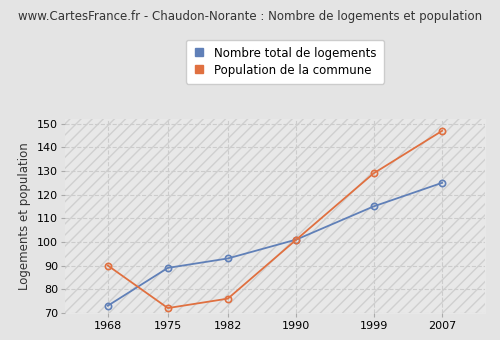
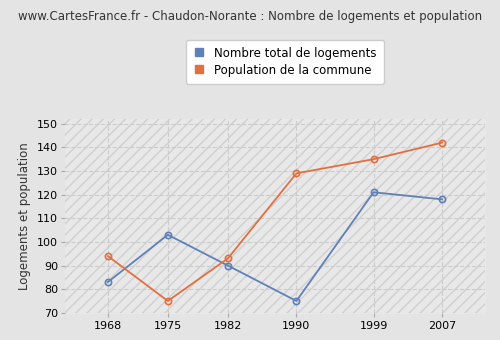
Nombre total de logements/1968: 73 -> 83
Population de la commune/1968: 90 -> 94
Nombre total de logements/1975: 89 -> 103
Population de la commune/1975: 72 -> 75
Nombre total de logements/1982: 93 -> 90
Population de la commune/1982: 76 -> 93
Nombre total de logements/1990: 101 -> 75
Population de la commune/1990: 101 -> 129
Nombre total de logements/1999: 115 -> 121
Population de la commune/1999: 129 -> 135
Nombre total de logements/2007: 125 -> 118
Population de la commune/2007: 147 -> 142
